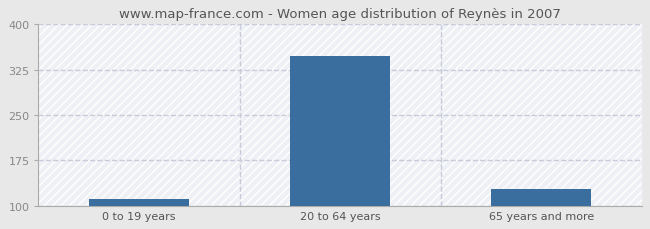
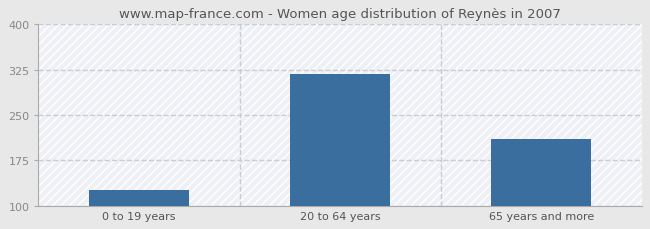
0 to 19 years: 112 -> 126
20 to 64 years: 347 -> 318
65 years and more: 127 -> 210
